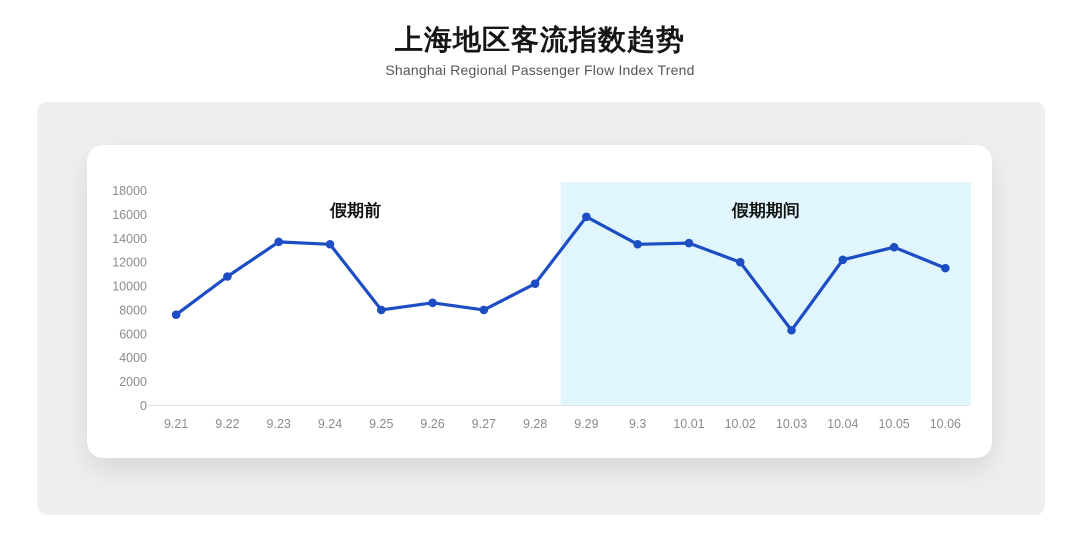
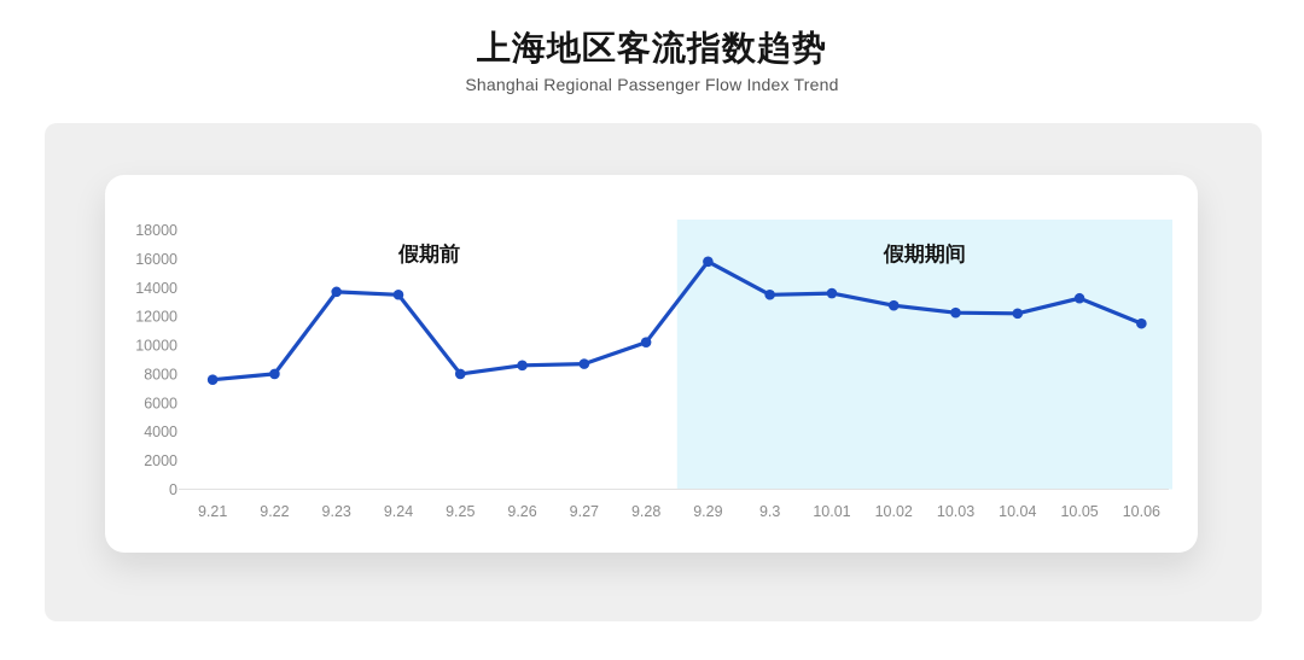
9.22: 10800 -> 8000
9.27: 8000 -> 8700
10.02: 12000 -> 12800
10.03: 6300 -> 12200
